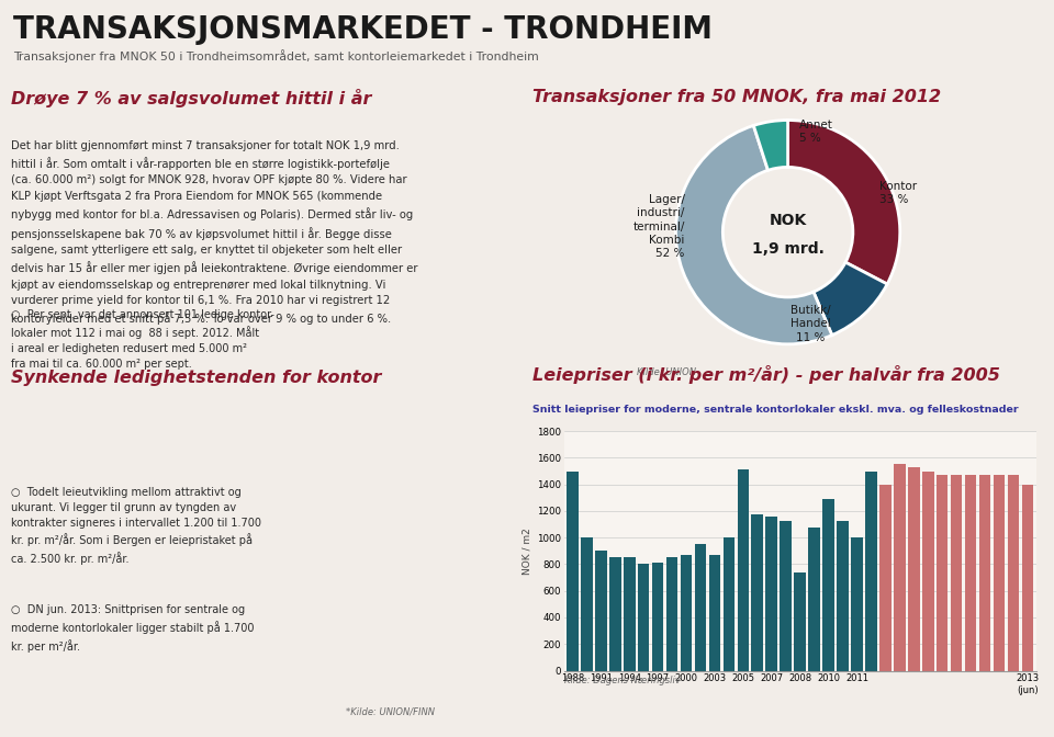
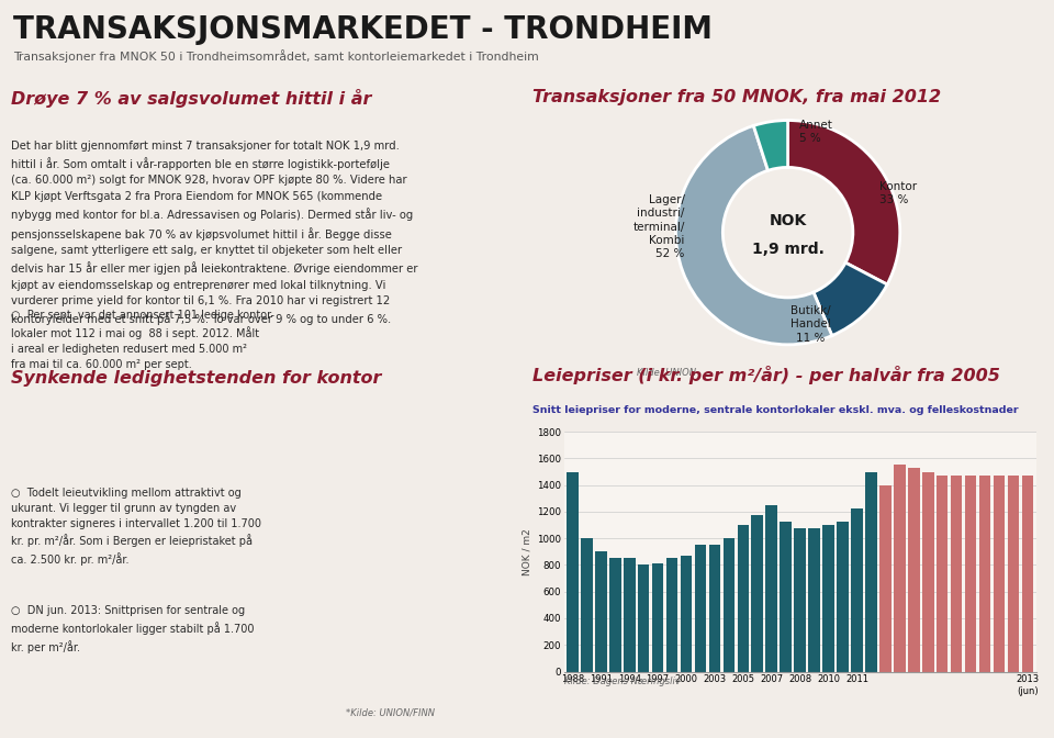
2003: 870 -> 950
2005: 1510 -> 1100
2007: 1160 -> 1250
2008: 740 -> 1080
2010: 1290 -> 1100
2011: 1000 -> 1220
2013 (jun): 1400 -> 1480
